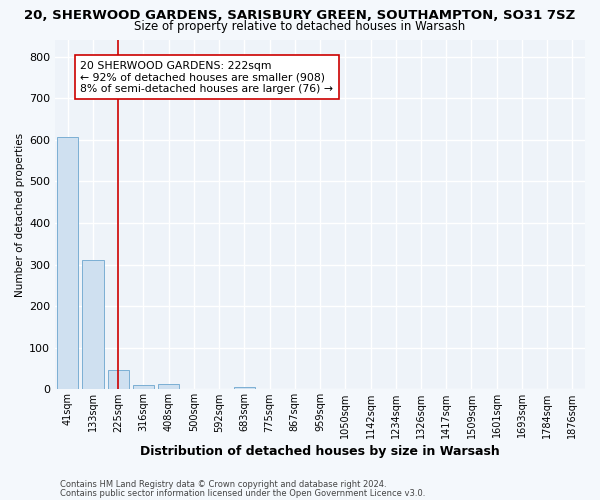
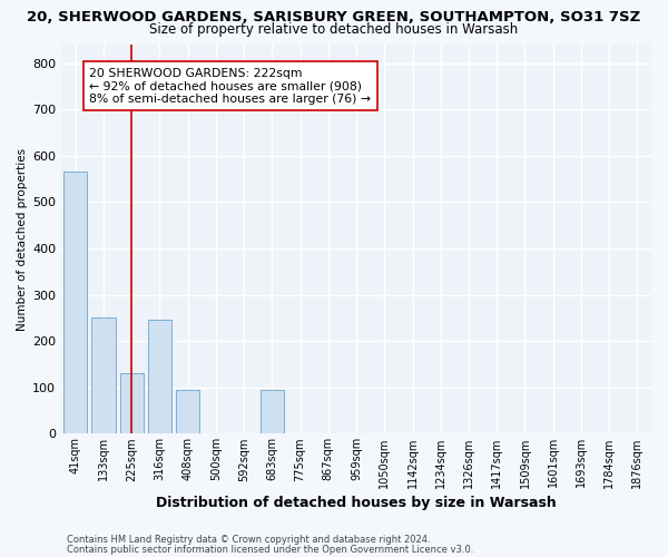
41sqm: 608 -> 565
133sqm: 310 -> 250
225sqm: 47 -> 130
316sqm: 10 -> 245
408sqm: 12 -> 95
683sqm: 5 -> 95
